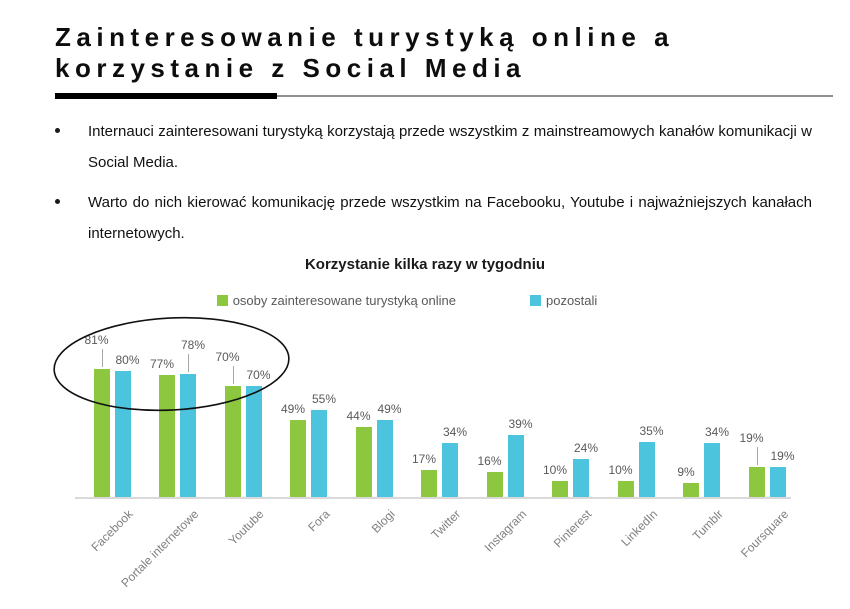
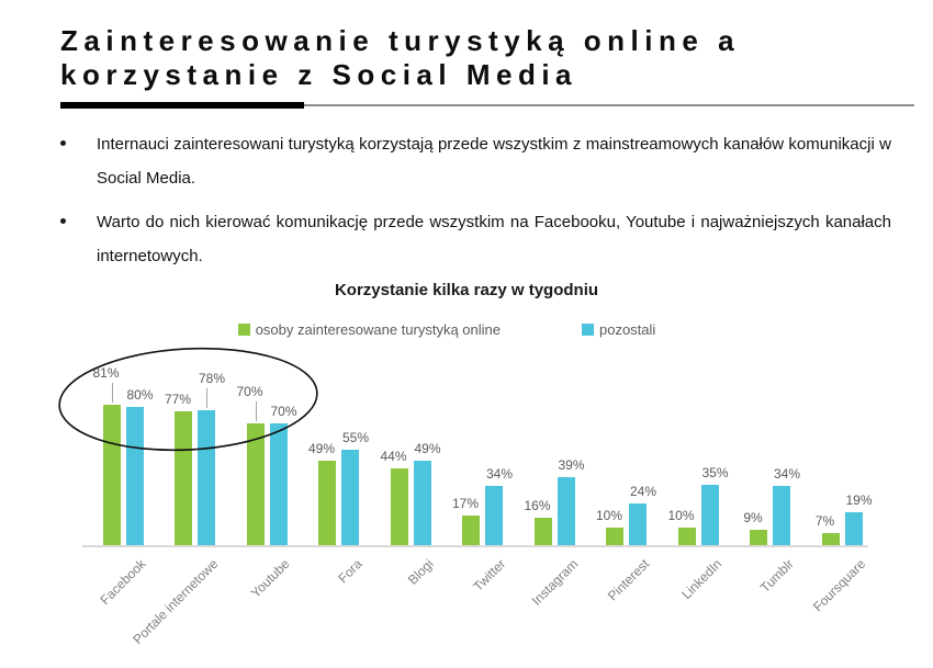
osoby zainteresowane turystyką online/Foursquare: 19% -> 7%
